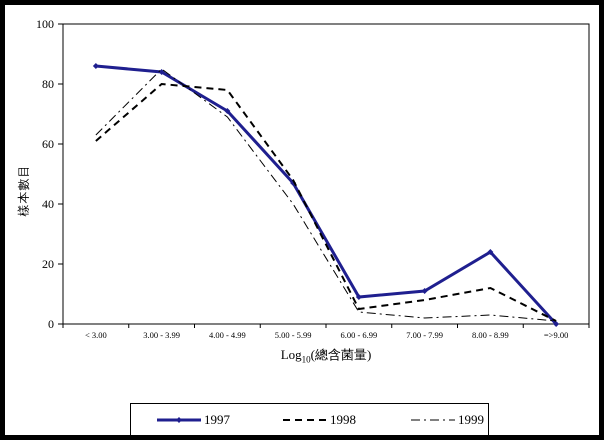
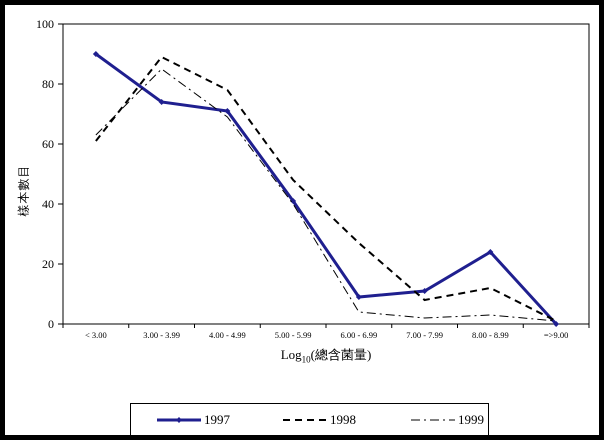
1997/< 3.00: 86 -> 90
1997/3.00 - 3.99: 84 -> 74
1998/3.00 - 3.99: 80 -> 89
1997/5.00 - 5.99: 47 -> 41
1998/6.00 - 6.99: 5 -> 27
